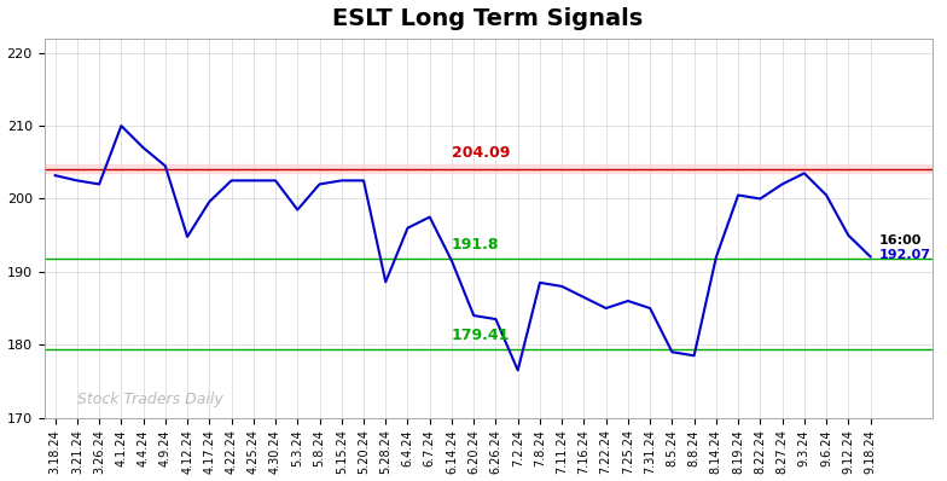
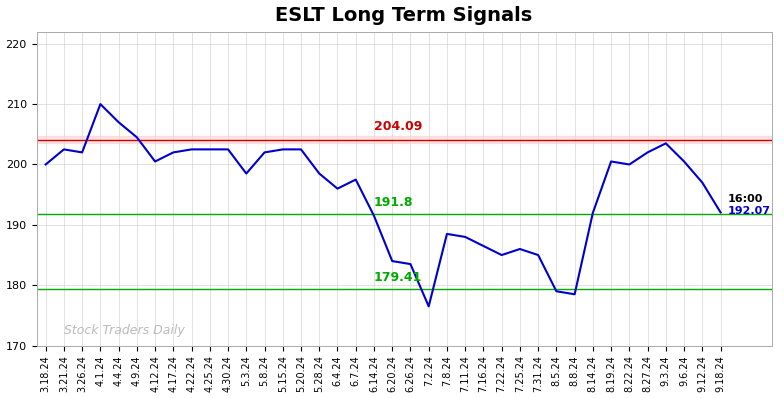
3.18.24: 203.2 -> 200.0
4.12.24: 194.8 -> 200.5
4.17.24: 199.6 -> 202.0
5.28.24: 188.6 -> 198.5
9.12.24: 195.0 -> 197.0
